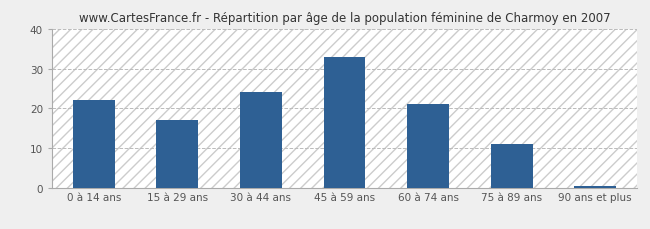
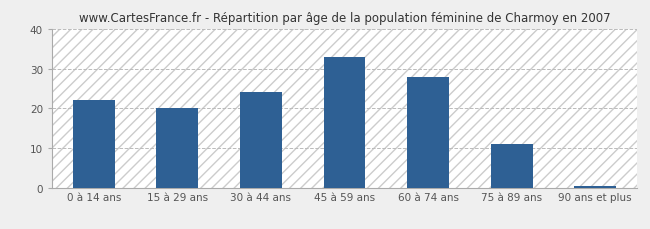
15 à 29 ans: 17.0 -> 20.0
60 à 74 ans: 21.0 -> 28.0
